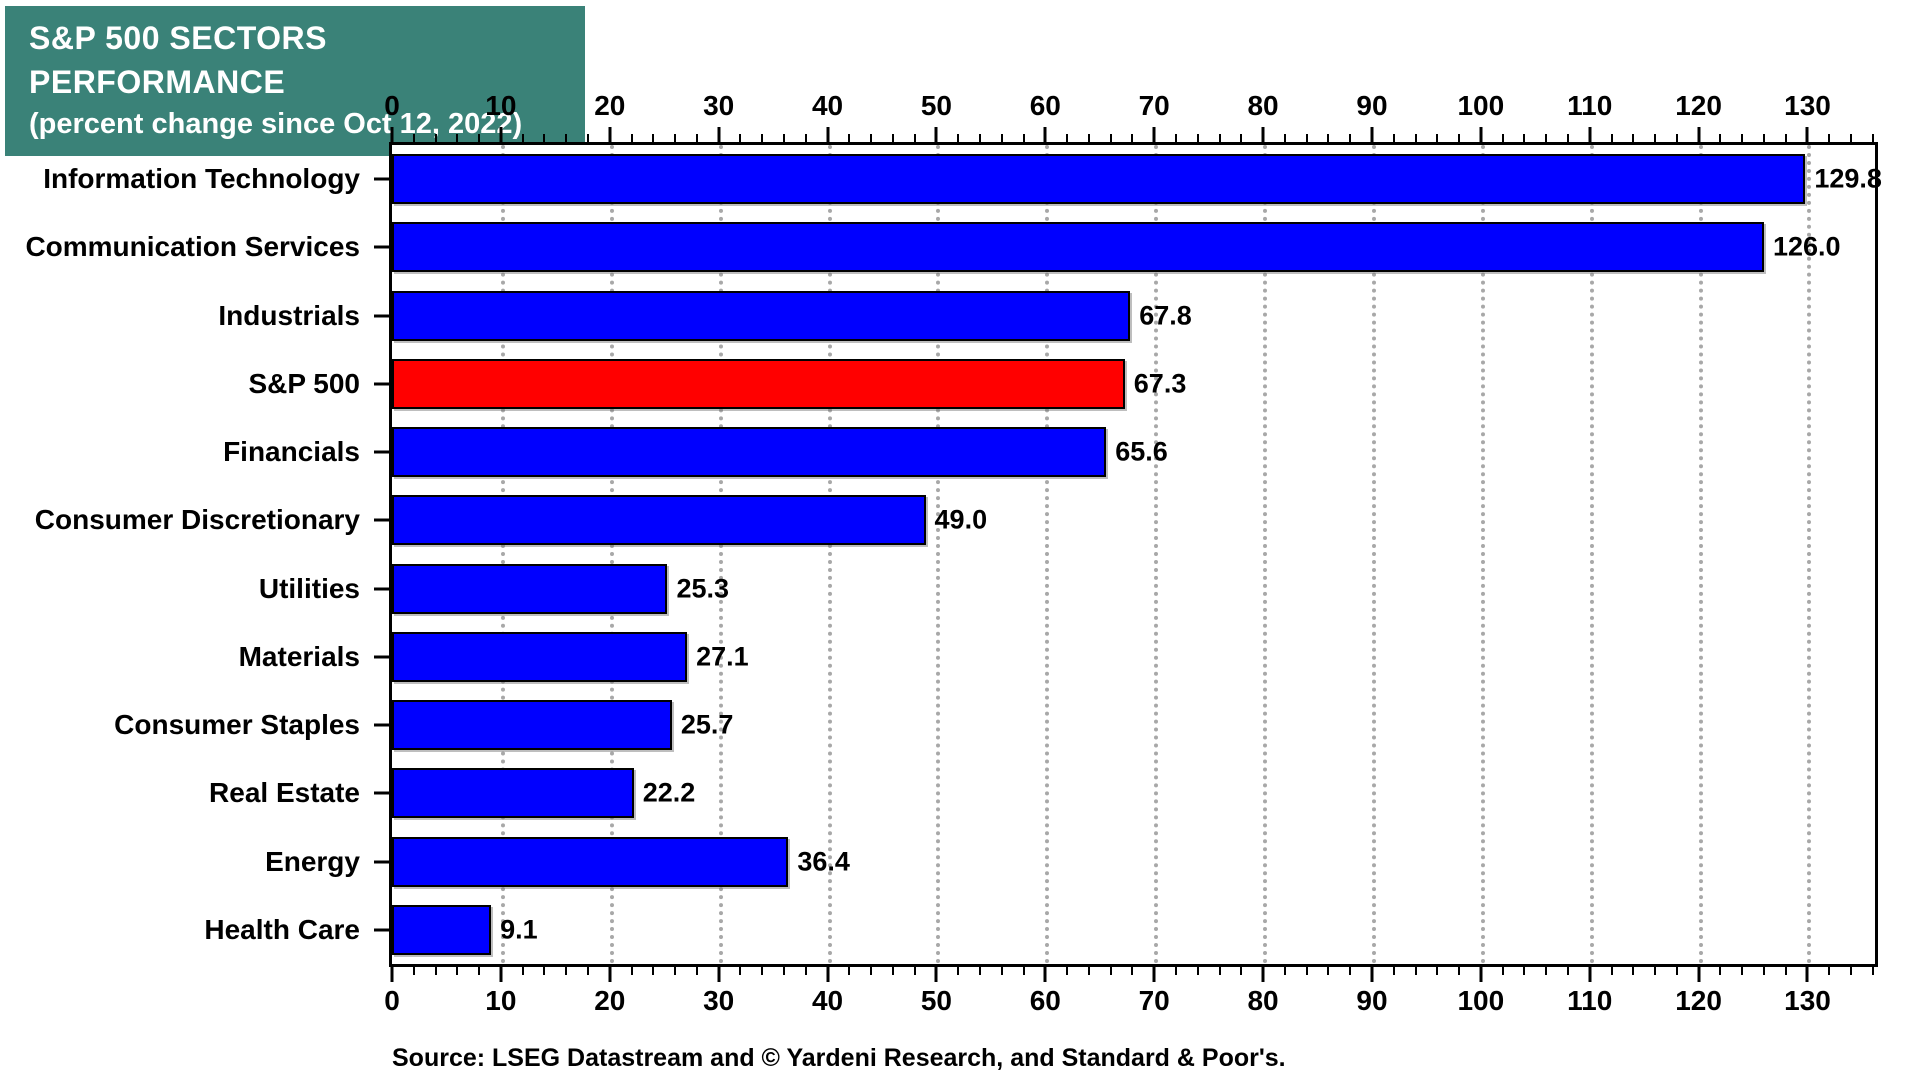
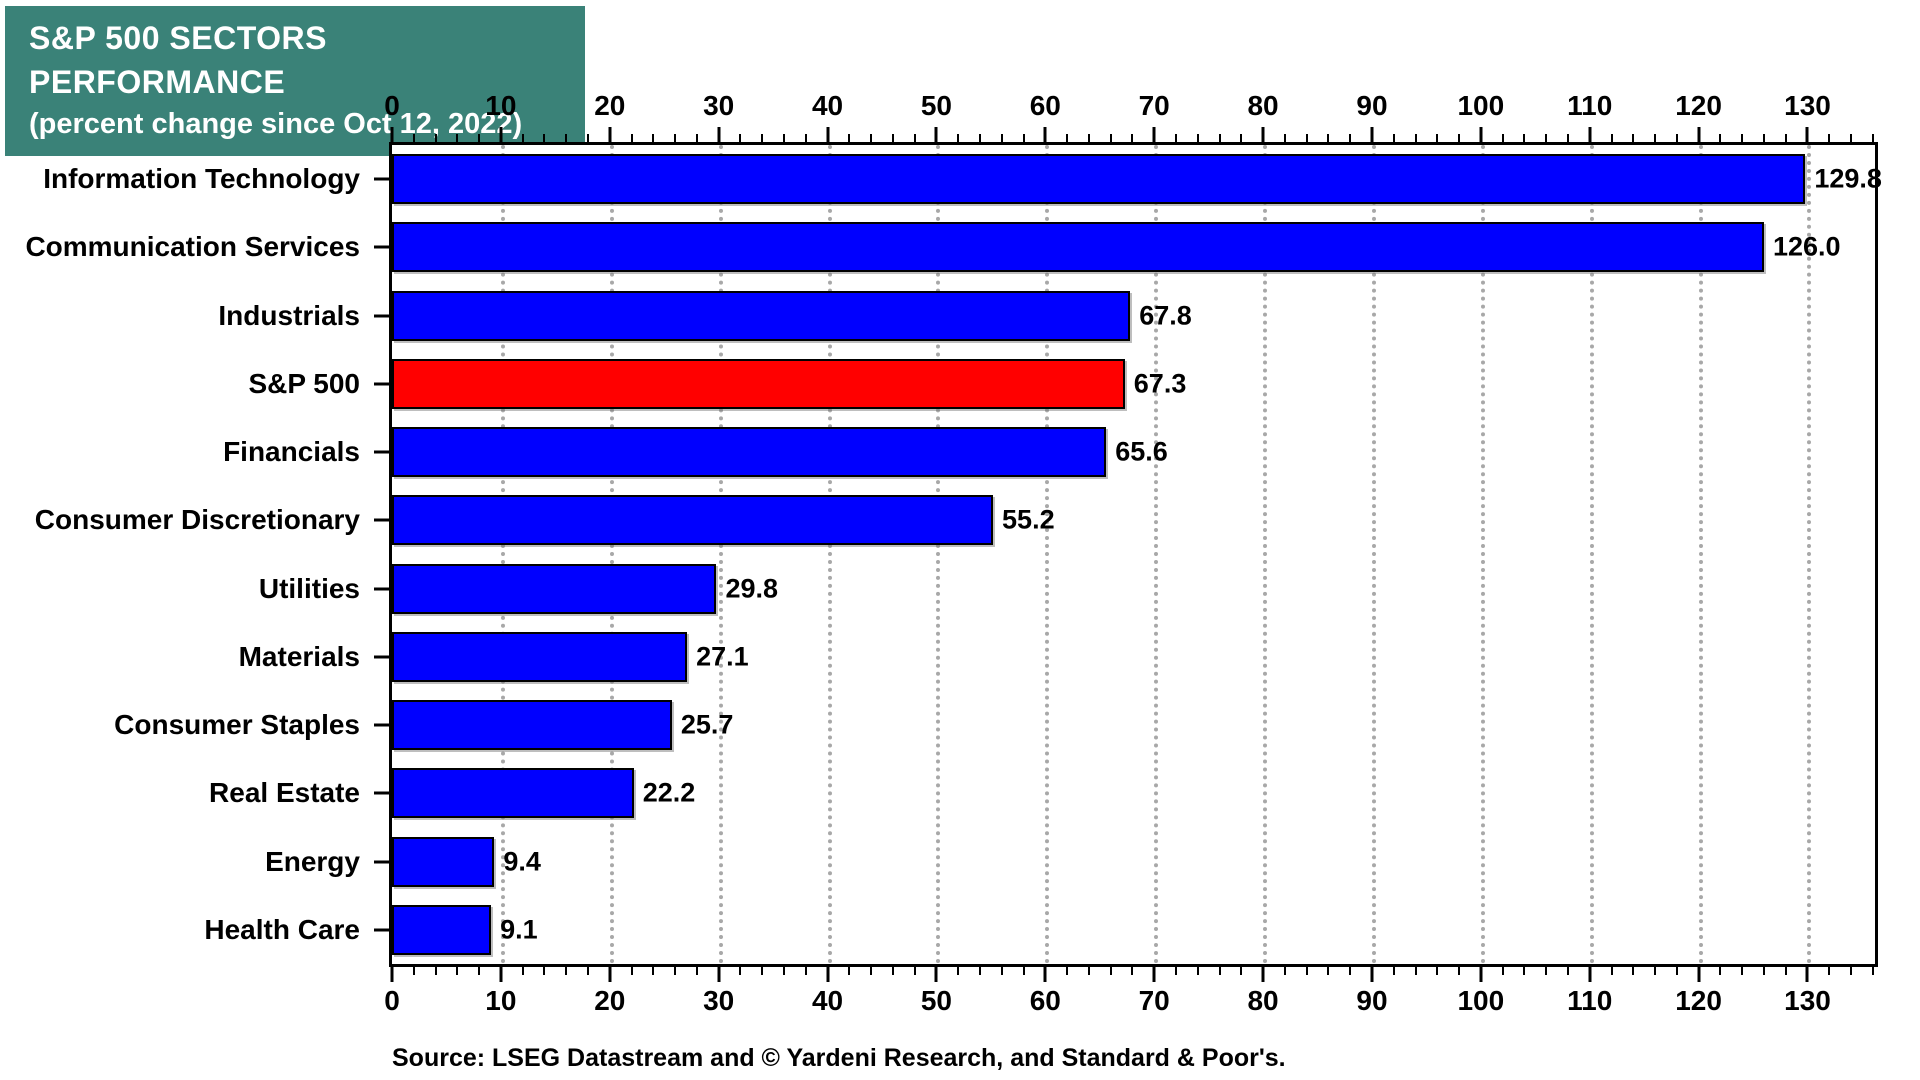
Consumer Discretionary: 49.0 -> 55.2
Utilities: 25.3 -> 29.8
Energy: 36.4 -> 9.4
